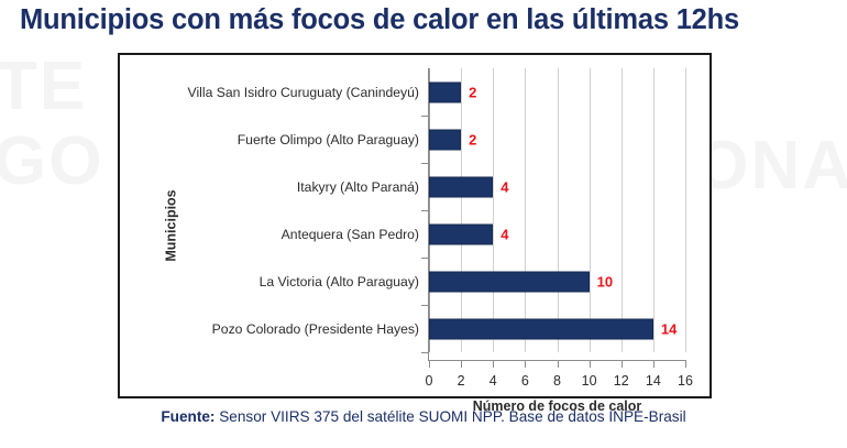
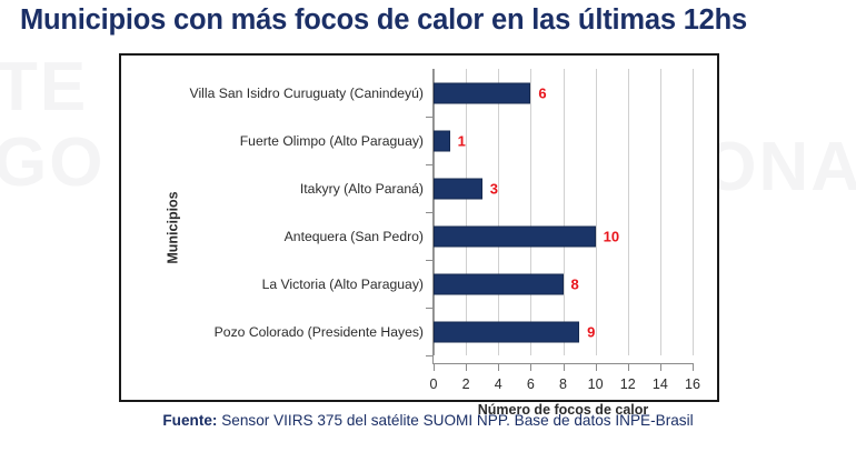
Villa San Isidro Curuguaty (Canindeyú): 2 -> 6
Fuerte Olimpo (Alto Paraguay): 2 -> 1
Itakyry (Alto Paraná): 4 -> 3
Antequera (San Pedro): 4 -> 10
La Victoria (Alto Paraguay): 10 -> 8
Pozo Colorado (Presidente Hayes): 14 -> 9
